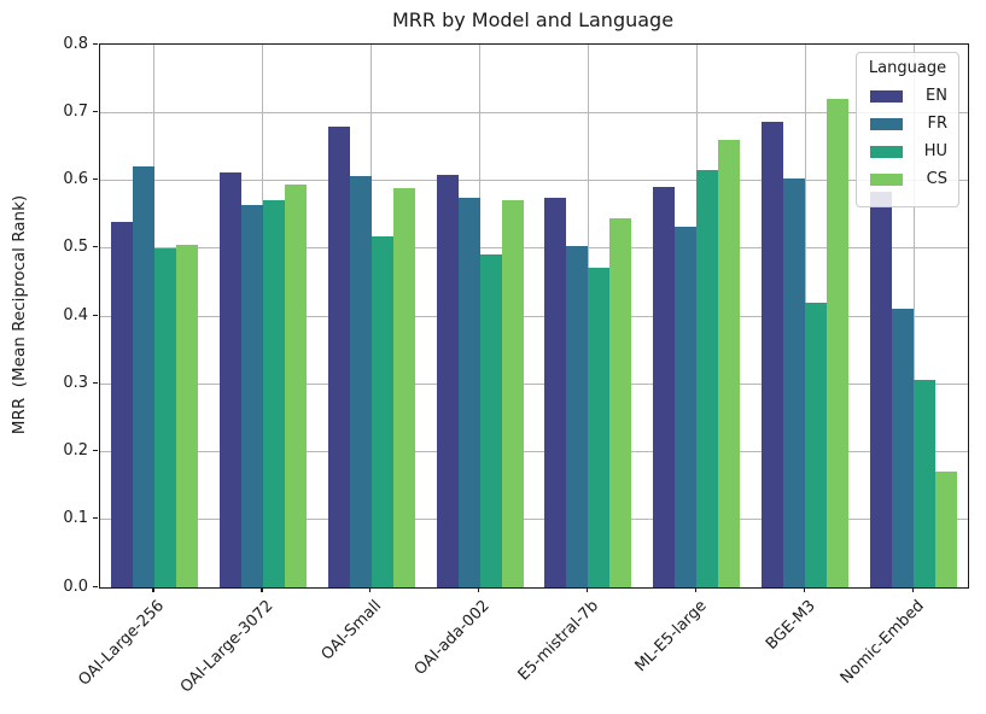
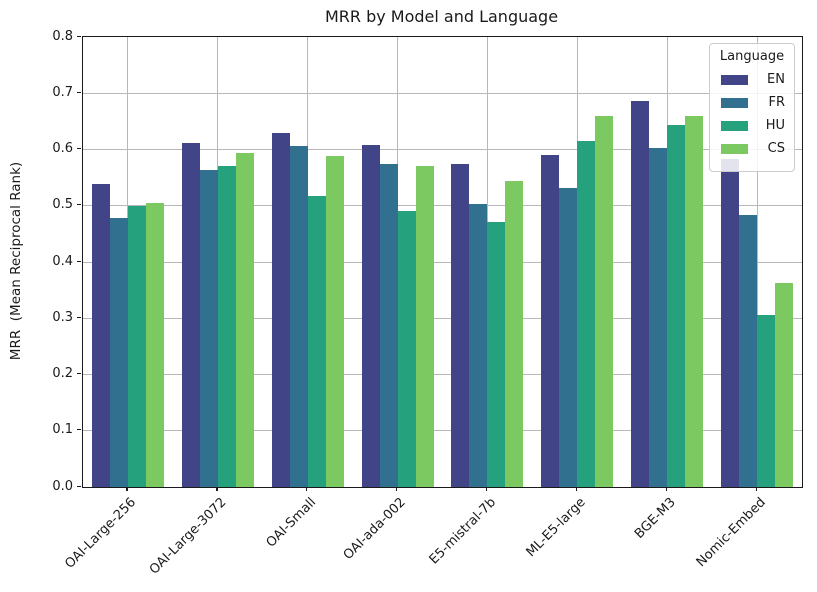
FR/OAI-Large-256: 0.62 -> 0.48
EN/OAI-Small: 0.68 -> 0.63
HU/BGE-M3: 0.42 -> 0.64
CS/BGE-M3: 0.72 -> 0.66
FR/Nomic-Embed: 0.41 -> 0.48
CS/Nomic-Embed: 0.17 -> 0.36
